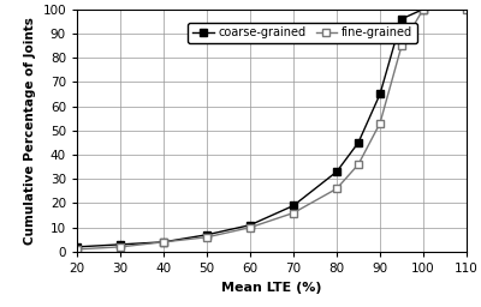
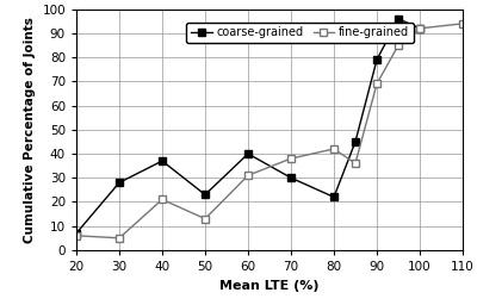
coarse-grained/20: 2 -> 7
fine-grained/20: 1 -> 6
coarse-grained/30: 3 -> 28
fine-grained/30: 2 -> 5
coarse-grained/40: 4 -> 37
fine-grained/40: 4 -> 21
coarse-grained/50: 7 -> 23
fine-grained/50: 6 -> 13
coarse-grained/60: 11 -> 40
fine-grained/60: 10 -> 31
coarse-grained/70: 19 -> 30
fine-grained/70: 16 -> 38
coarse-grained/80: 33 -> 22
fine-grained/80: 26 -> 42
coarse-grained/90: 65 -> 79
fine-grained/90: 53 -> 69
coarse-grained/100: 100 -> 92
fine-grained/100: 100 -> 92
fine-grained/110: 100 -> 94
